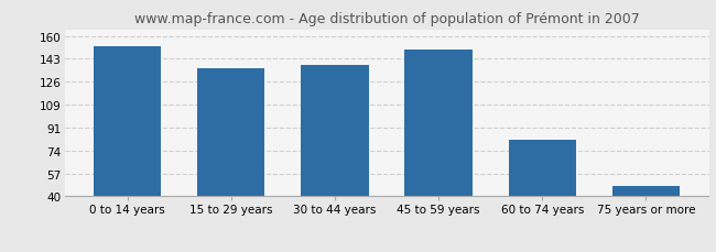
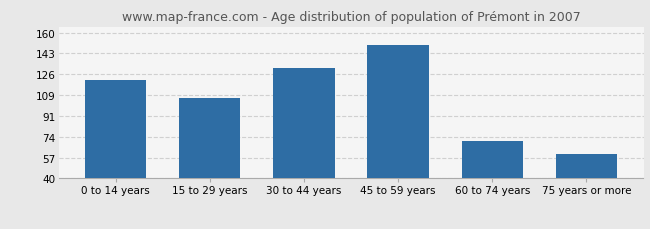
0 to 14 years: 152 -> 121
15 to 29 years: 136 -> 106
30 to 44 years: 138 -> 131
60 to 74 years: 82 -> 71
75 years or more: 48 -> 60
